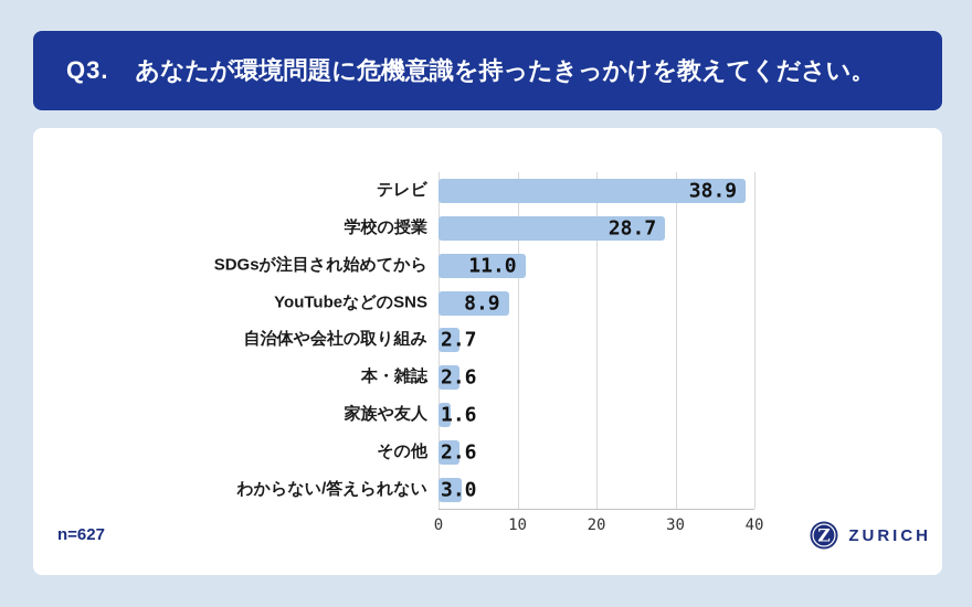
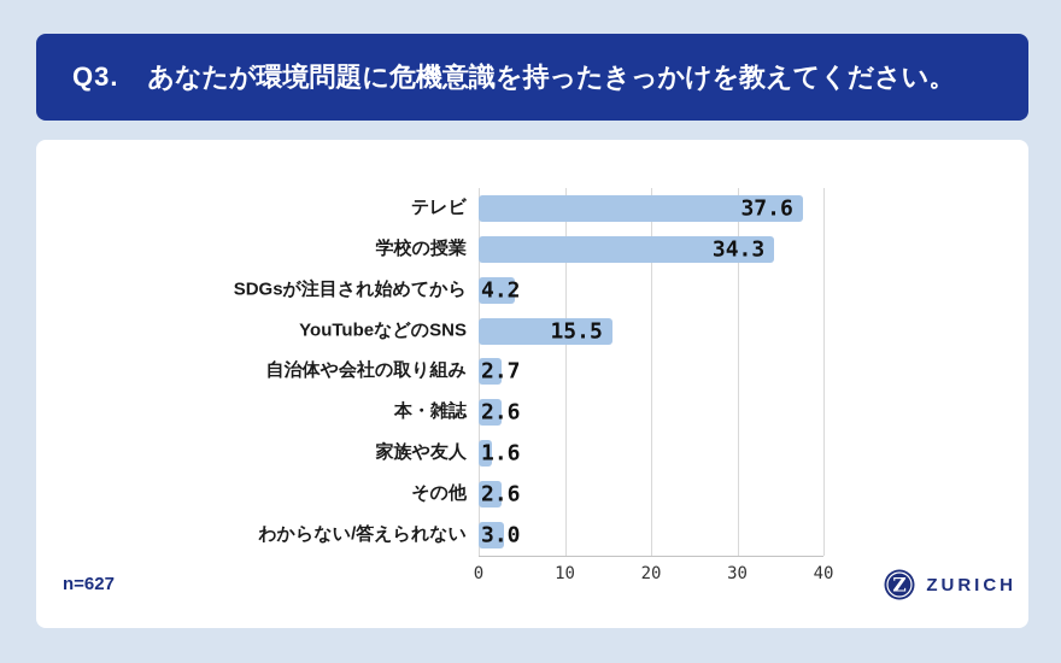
テレビ: 38.9 -> 37.6
学校の授業: 28.7 -> 34.3
SDGsが注目され始めてから: 11.0 -> 4.2
YouTubeなどのSNS: 8.9 -> 15.5
